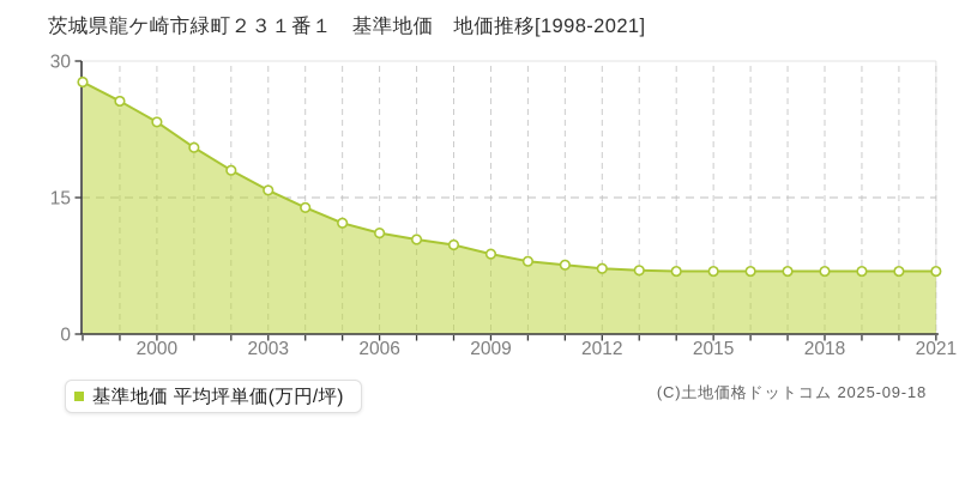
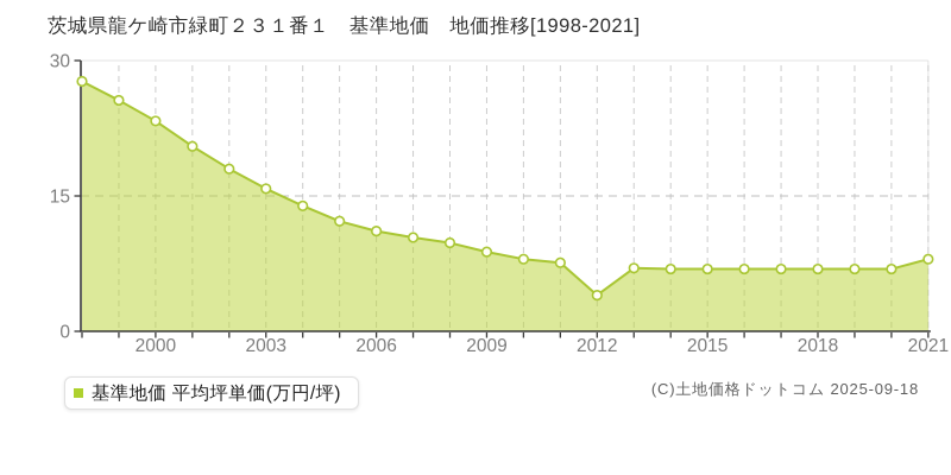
2012: 7 -> 4
2021: 7 -> 8
